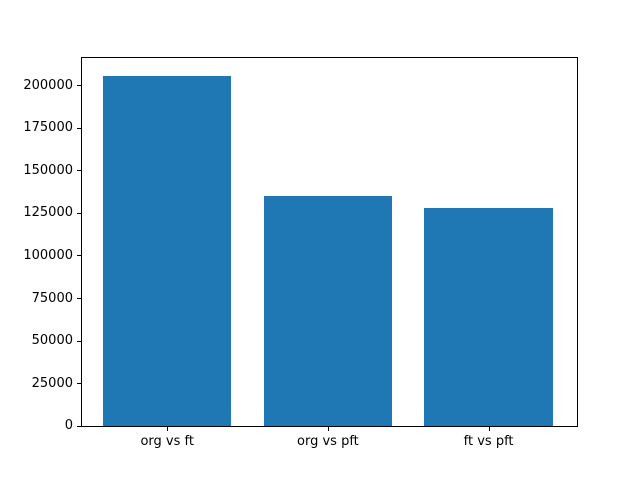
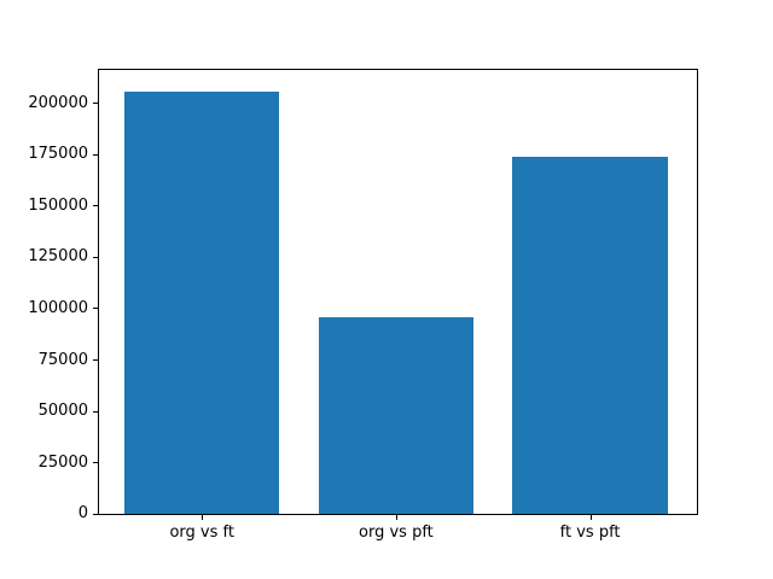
org vs pft: 135000 -> 96000
ft vs pft: 128000 -> 174000
